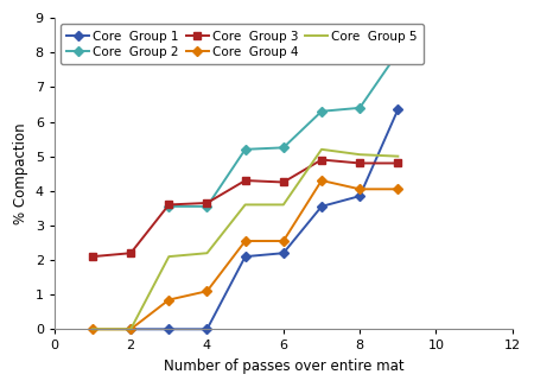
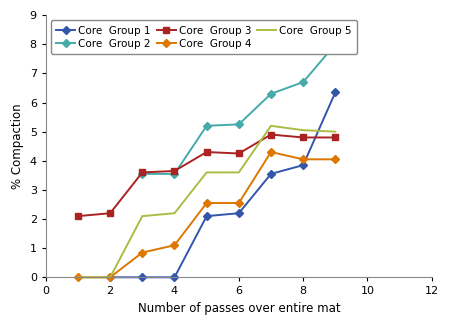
Core Group 2/8: 6.40 -> 6.70
